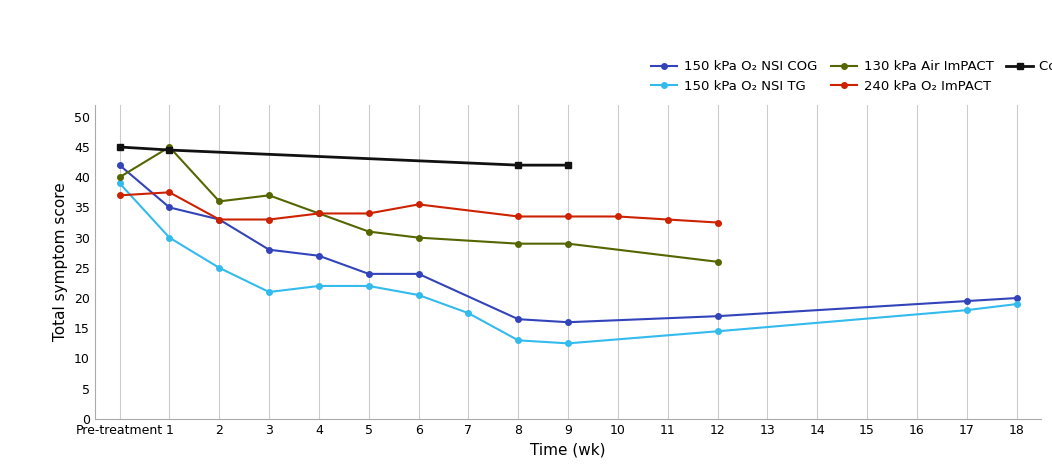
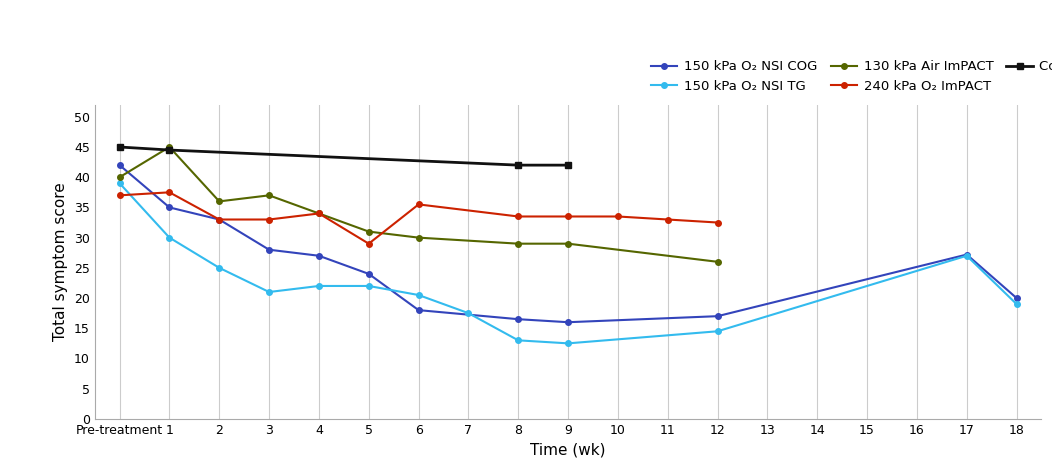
240 kPa O₂ ImPACT/5: 34.0 -> 29.0
150 kPa O₂ NSI COG/6: 24.0 -> 18.0
150 kPa O₂ NSI COG/17: 19.5 -> 27.2
150 kPa O₂ NSI TG/17: 18.0 -> 27.0
